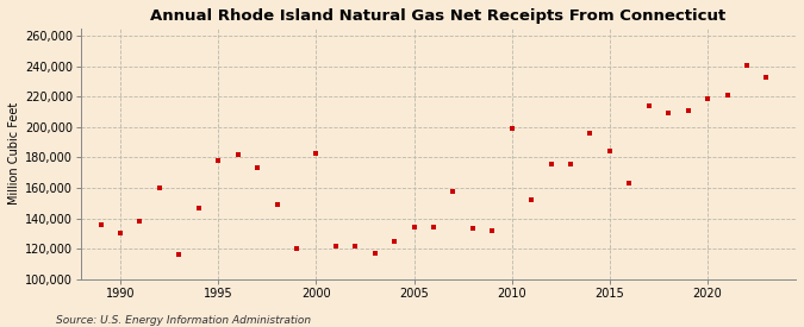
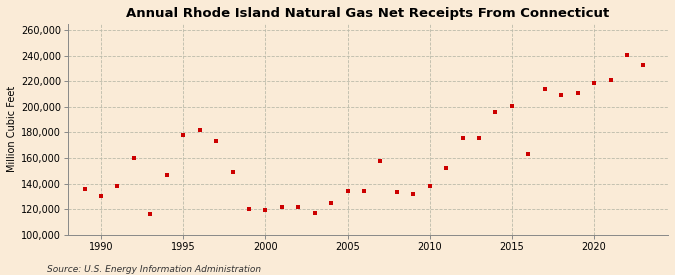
2000: 183,000 -> 119,000
2010: 199,000 -> 138,000
2015: 184,000 -> 201,000
